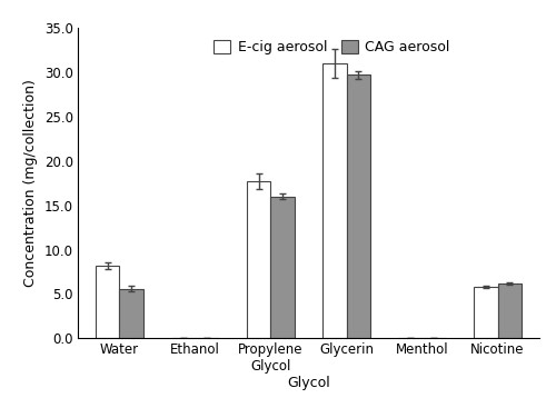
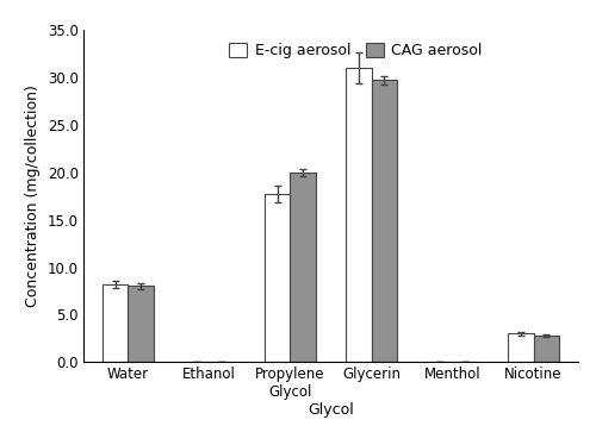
CAG aerosol/Water: 5.6 -> 8.0
CAG aerosol/Propylene Glycol: 16.0 -> 20.0
E-cig aerosol/Nicotine: 5.8 -> 3.0
CAG aerosol/Nicotine: 6.2 -> 2.8
